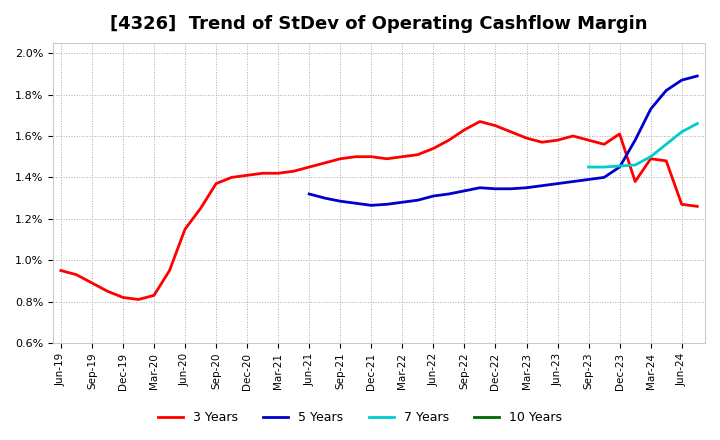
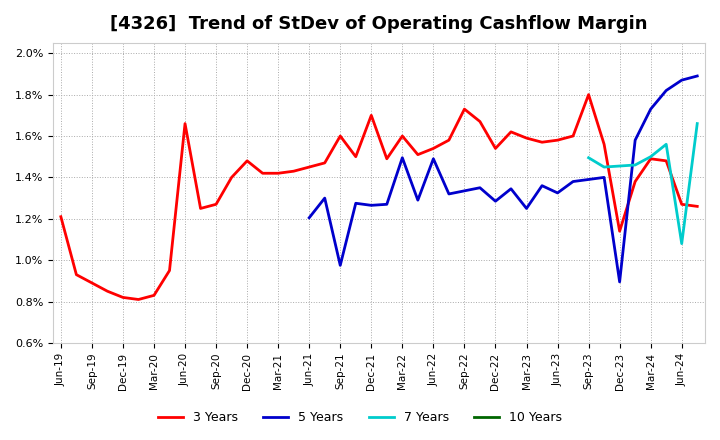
3 Years/Jun-19: 0.95% -> 1.21%
3 Years/Jun-20: 1.15% -> 1.66%
3 Years/Sep-20: 1.37% -> 1.27%
3 Years/Dec-20: 1.41% -> 1.48%
5 Years/Jun-21: 1.320% -> 1.205%
3 Years/Sep-21: 1.49% -> 1.60%
5 Years/Sep-21: 1.285% -> 0.975%
3 Years/Dec-21: 1.50% -> 1.70%
3 Years/Mar-22: 1.50% -> 1.60%
5 Years/Mar-22: 1.280% -> 1.495%
5 Years/Jun-22: 1.310% -> 1.490%
3 Years/Sep-22: 1.63% -> 1.73%
3 Years/Dec-22: 1.65% -> 1.54%
5 Years/Dec-22: 1.345% -> 1.285%
5 Years/Mar-23: 1.350% -> 1.250%
5 Years/Jun-23: 1.370% -> 1.325%
3 Years/Sep-23: 1.58% -> 1.80%
7 Years/Sep-23: 1.450% -> 1.495%
3 Years/Dec-23: 1.61% -> 1.14%
5 Years/Dec-23: 1.450% -> 0.895%
7 Years/Jun-24: 1.620% -> 1.080%
